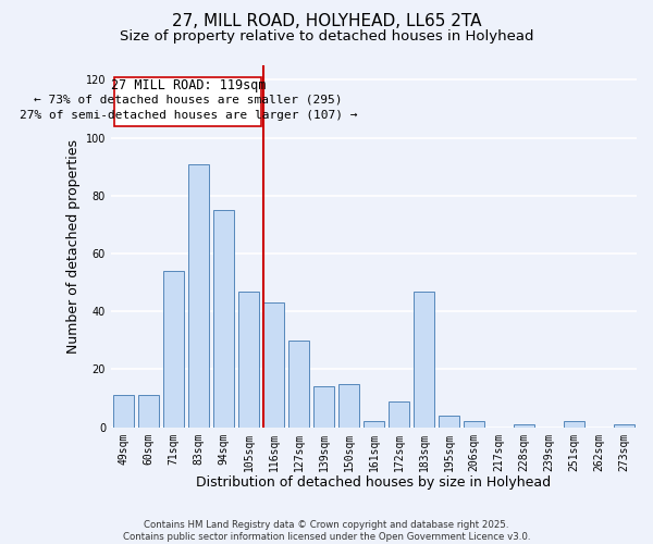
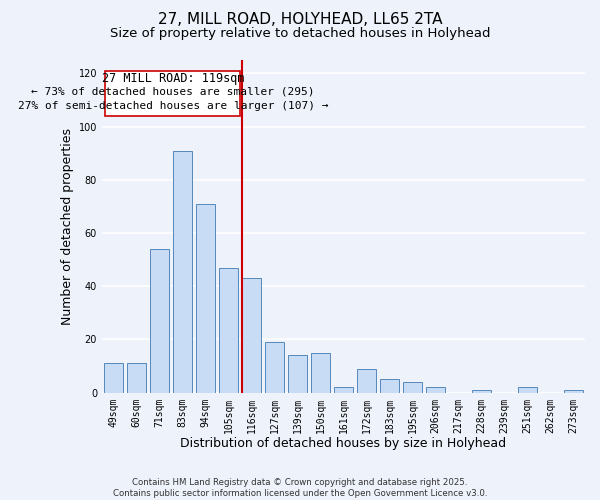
94sqm: 75 -> 71
127sqm: 30 -> 19
183sqm: 47 -> 5
